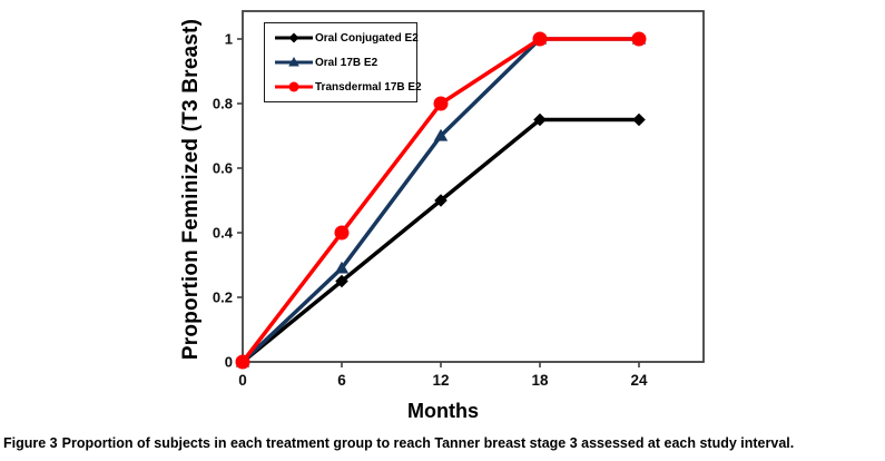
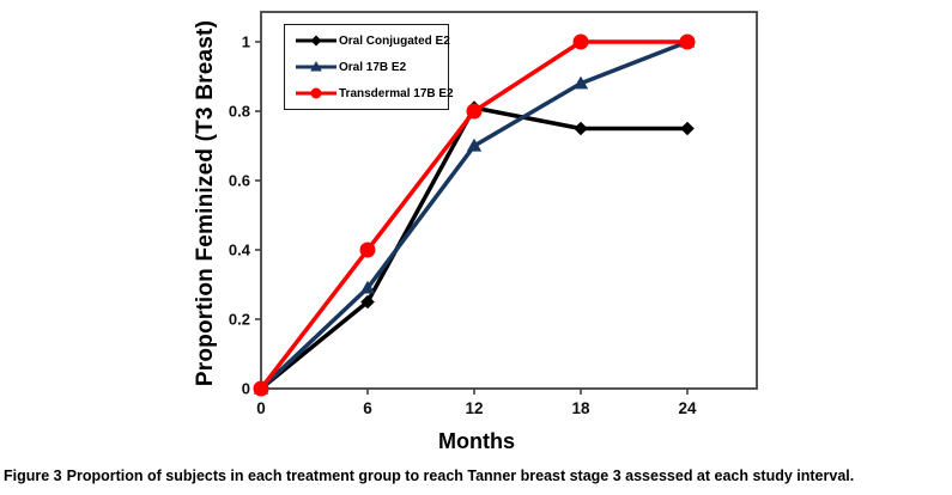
Oral Conjugated E2/12: 0.50 -> 0.81
Oral 17B E2/18: 1.00 -> 0.88
